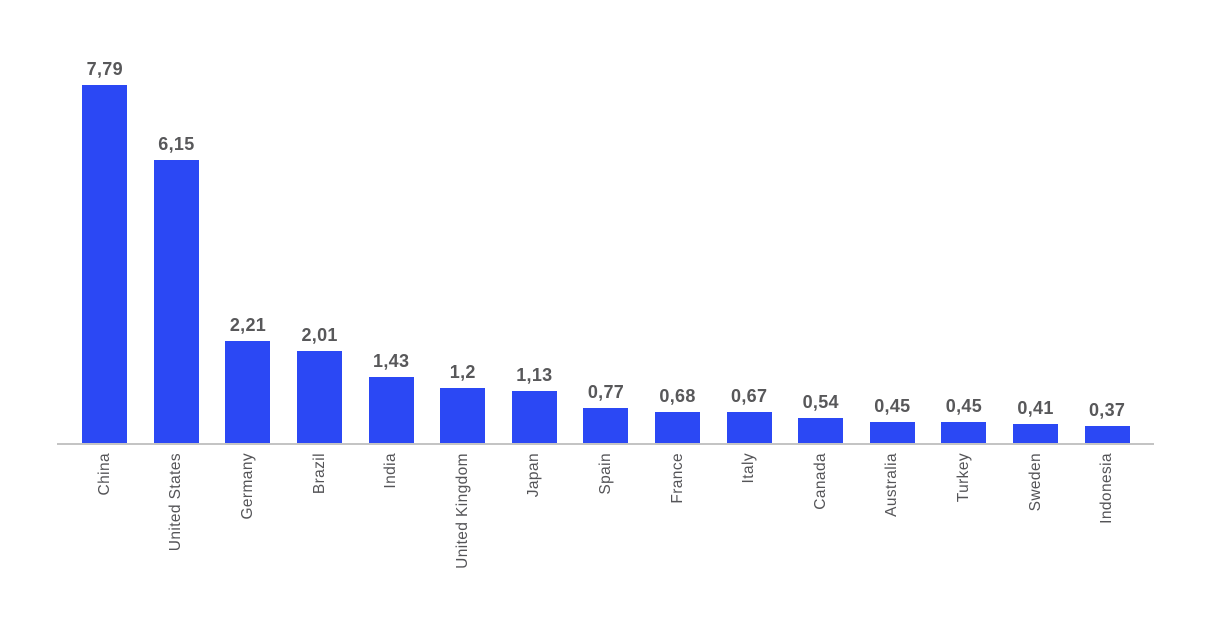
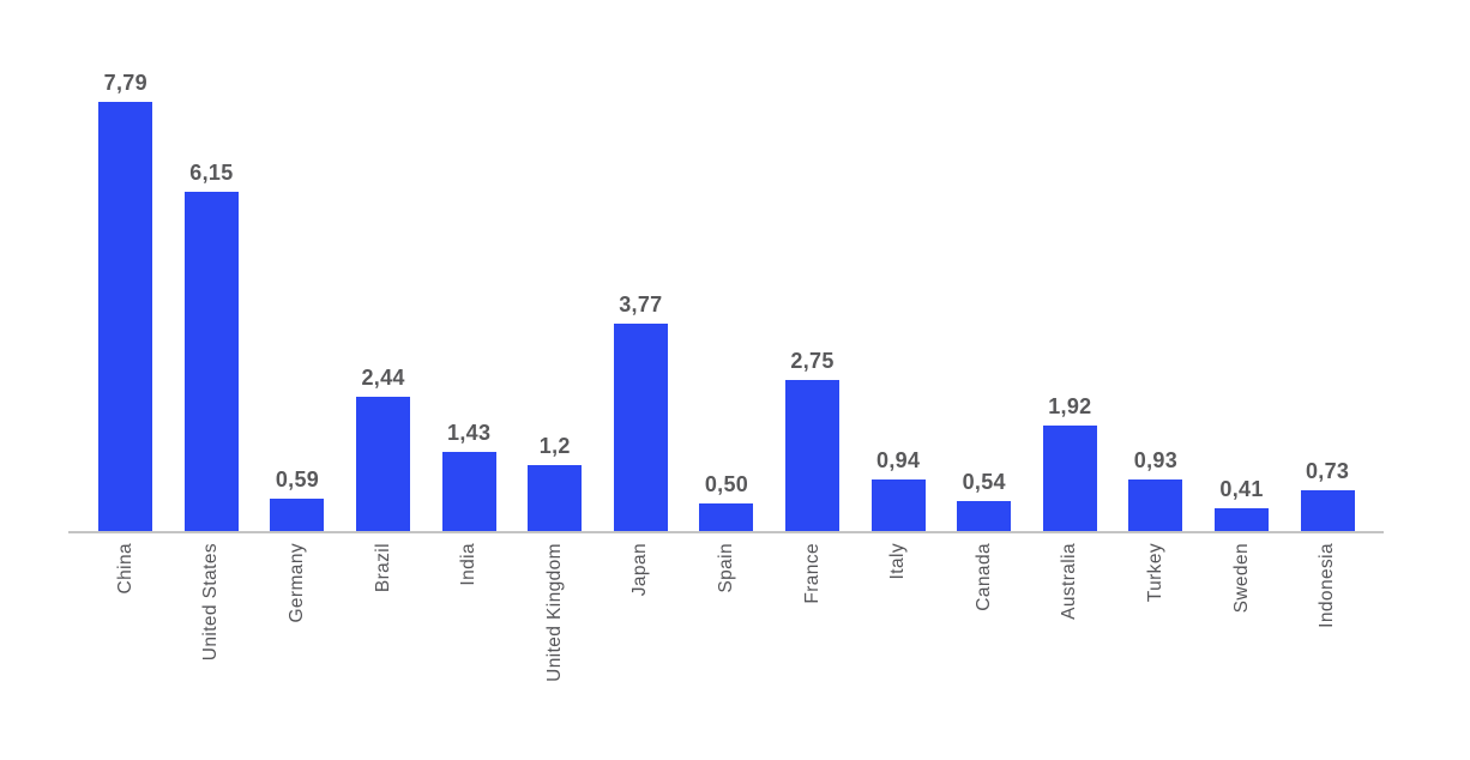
Germany: 2,21 -> 0,59
Brazil: 2,01 -> 2,44
Japan: 1,13 -> 3,77
Spain: 0,77 -> 0,50
France: 0,68 -> 2,75
Italy: 0,67 -> 0,94
Australia: 0,45 -> 1,92
Turkey: 0,45 -> 0,93
Indonesia: 0,37 -> 0,73
